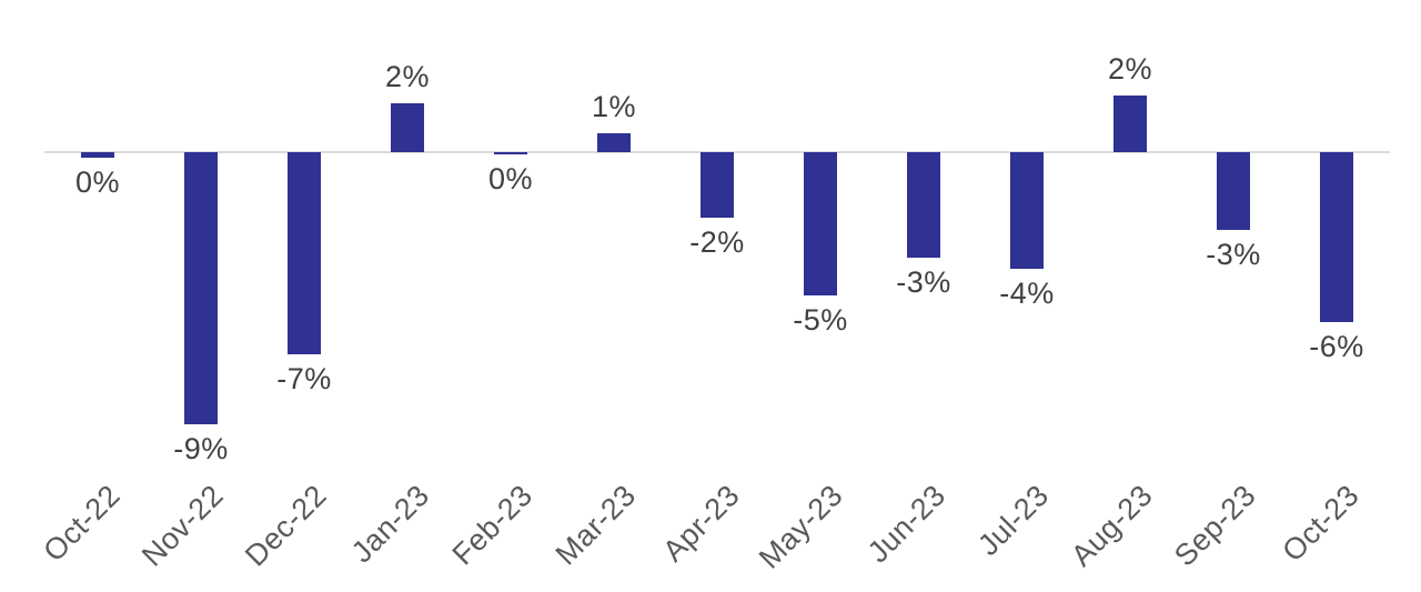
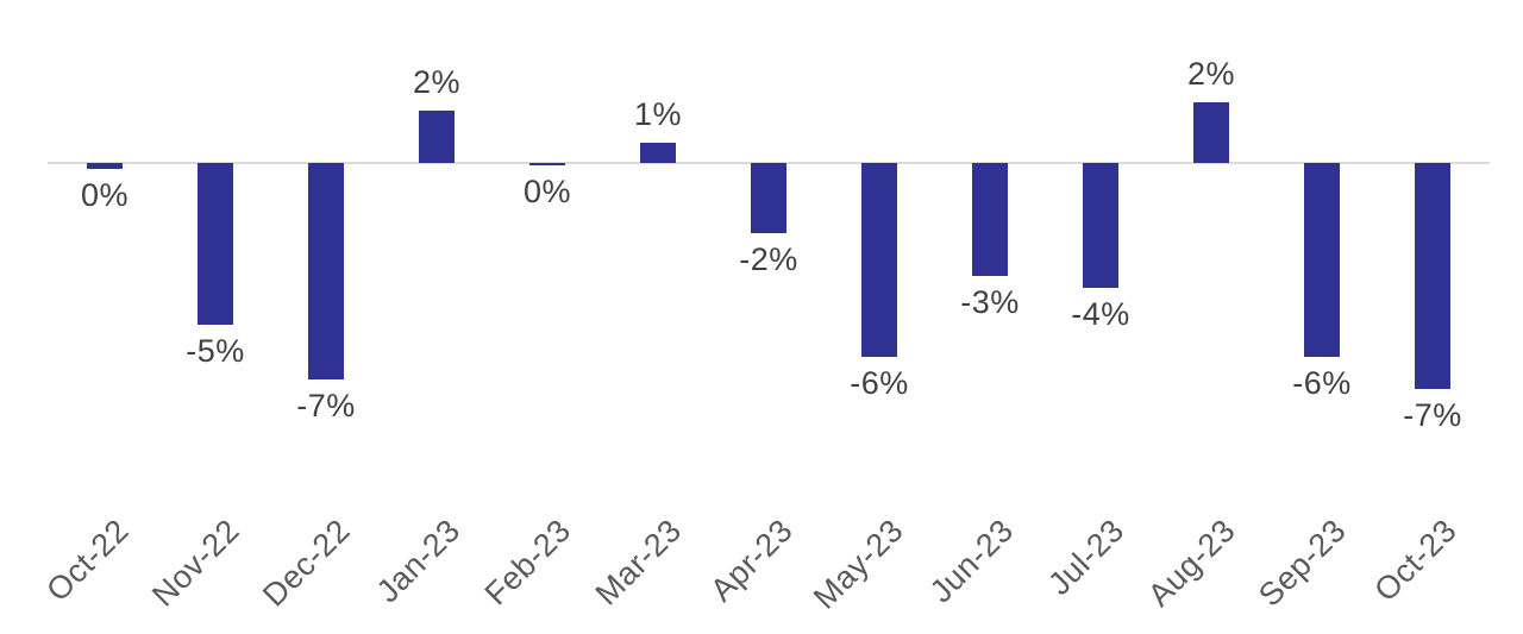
Nov-22: -9% -> -5%
May-23: -5% -> -6%
Sep-23: -3% -> -6%
Oct-23: -6% -> -7%
